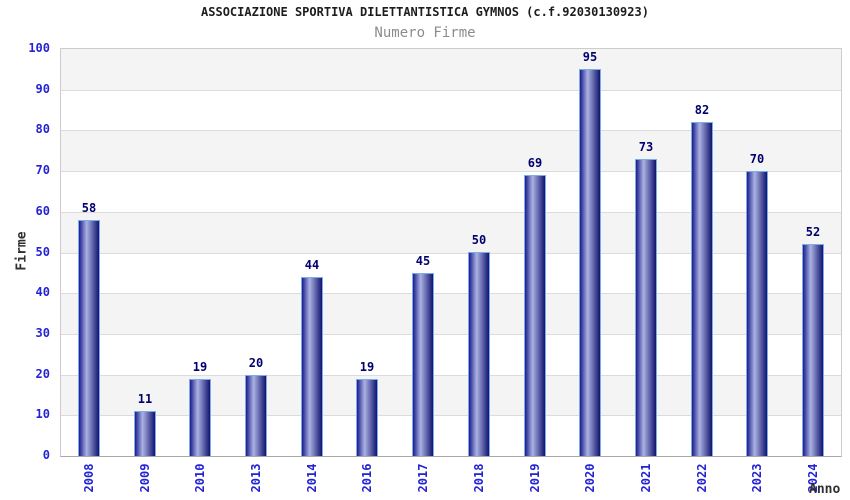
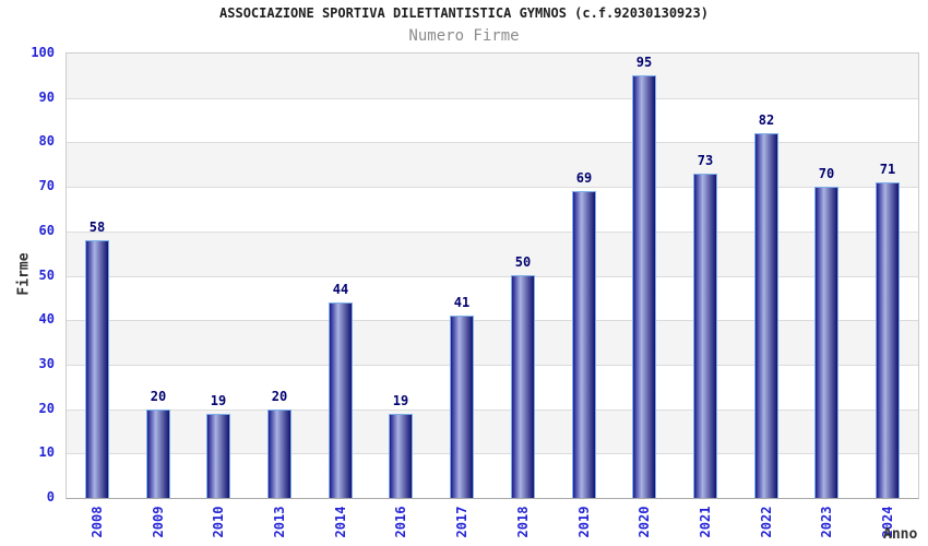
2009: 11 -> 20
2017: 45 -> 41
2024: 52 -> 71
